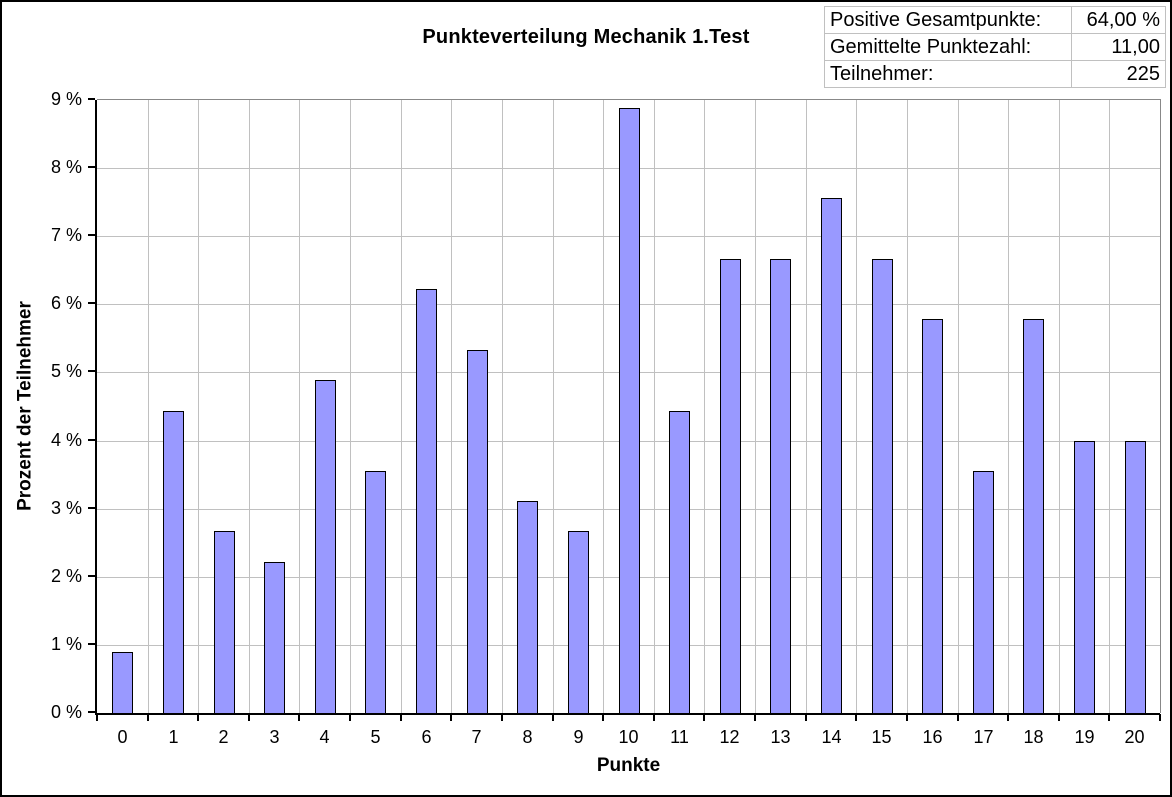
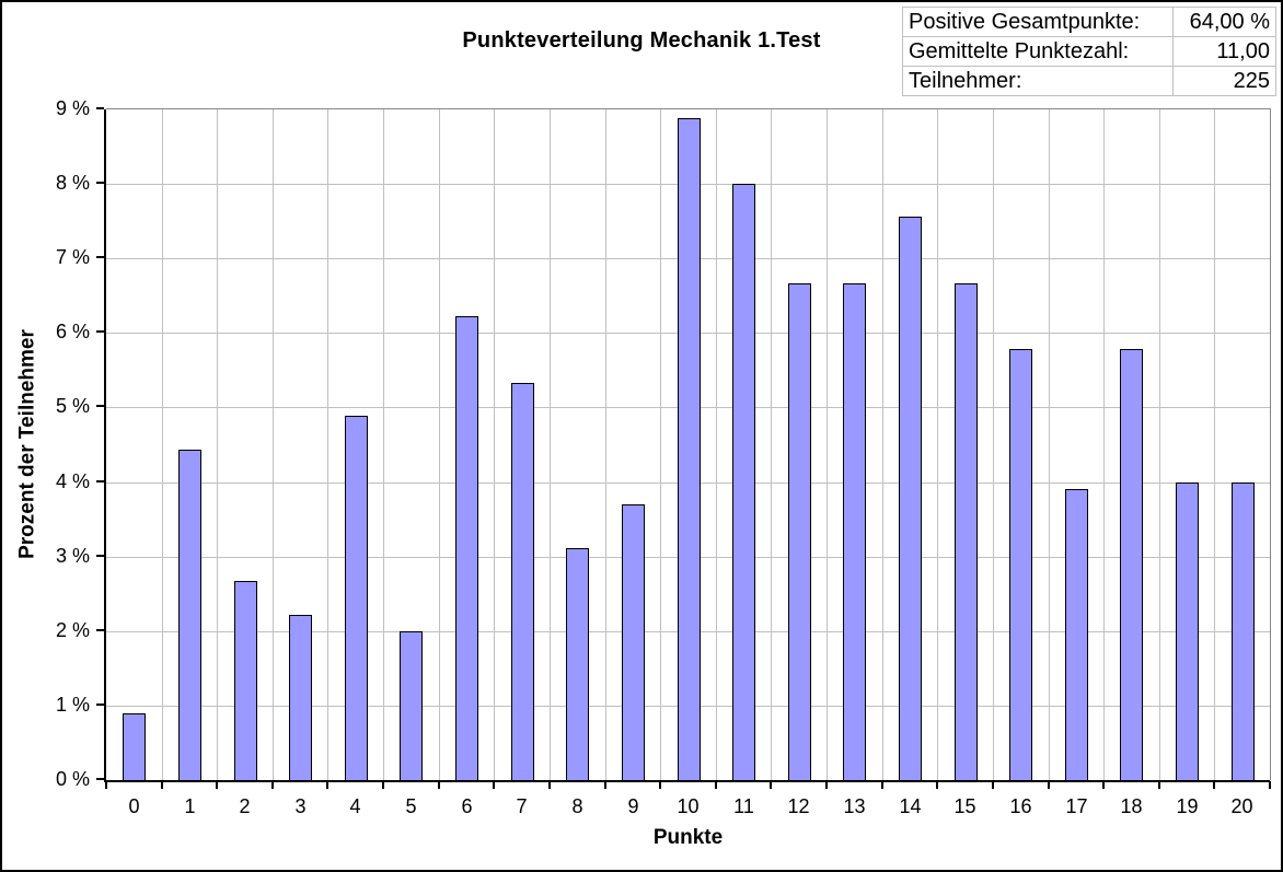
5: 3.6% -> 2.0%
9: 2.7% -> 3.7%
11: 4.4% -> 8.0%
17: 3.6% -> 3.9%
